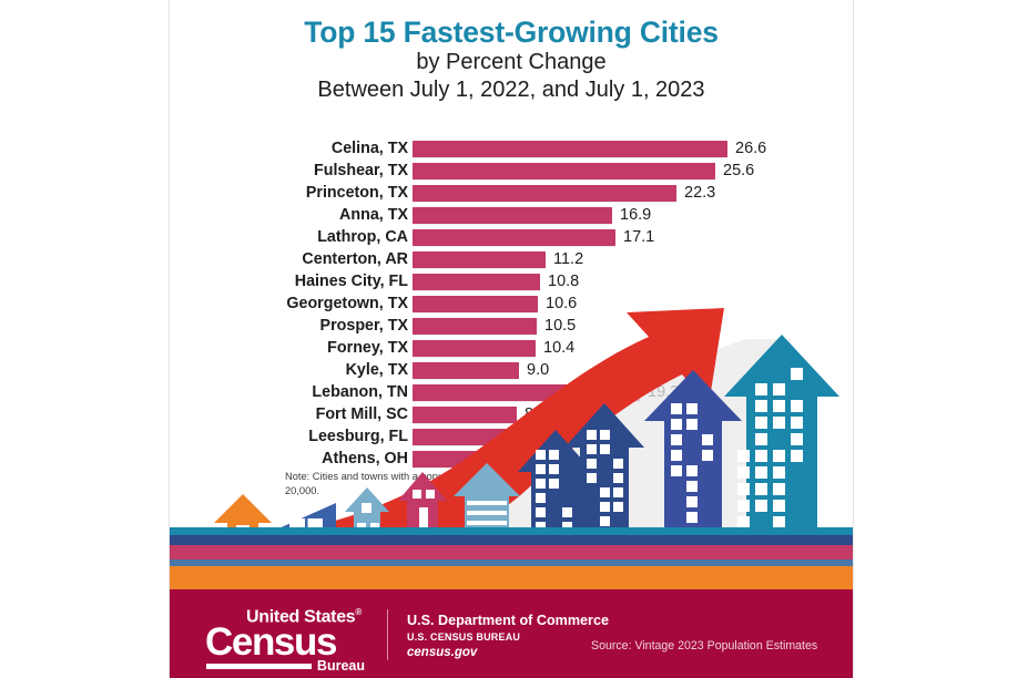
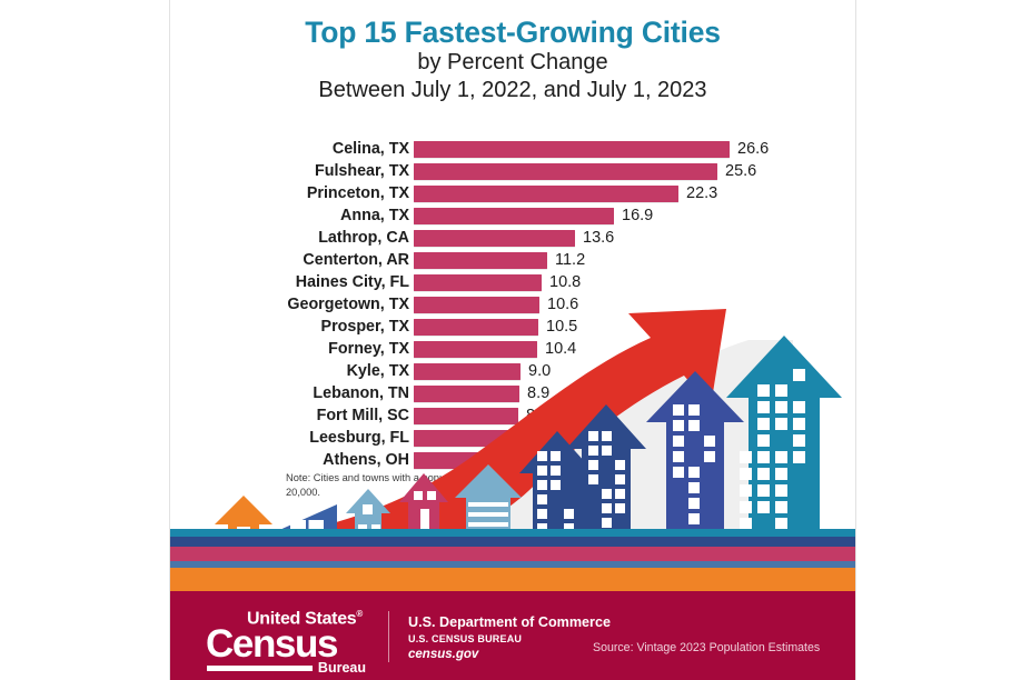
Lathrop, CA: 17.1 -> 13.6
Lebanon, TN: 19.2 -> 8.9
